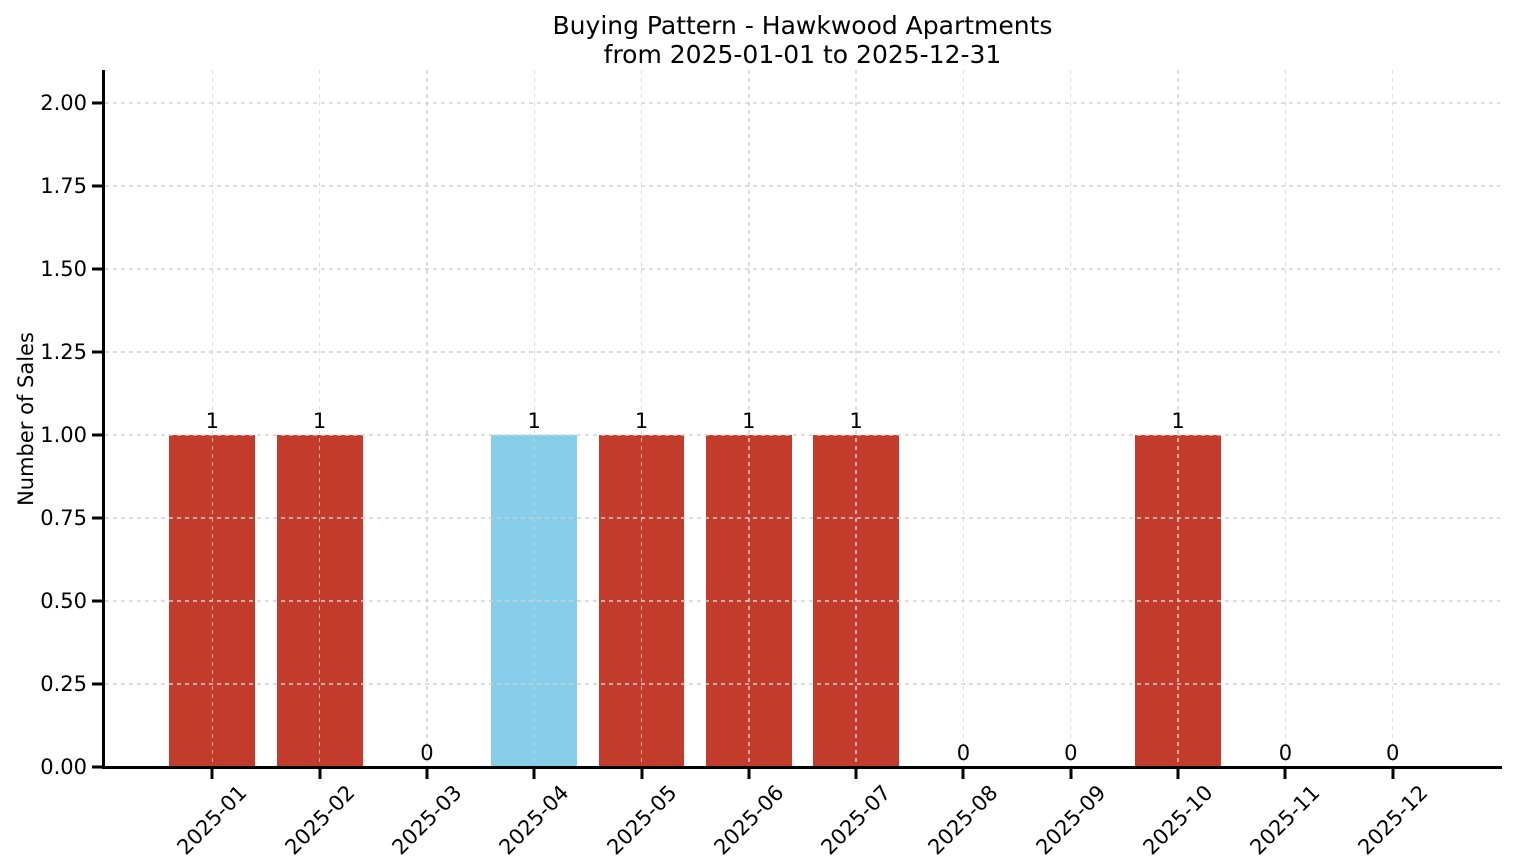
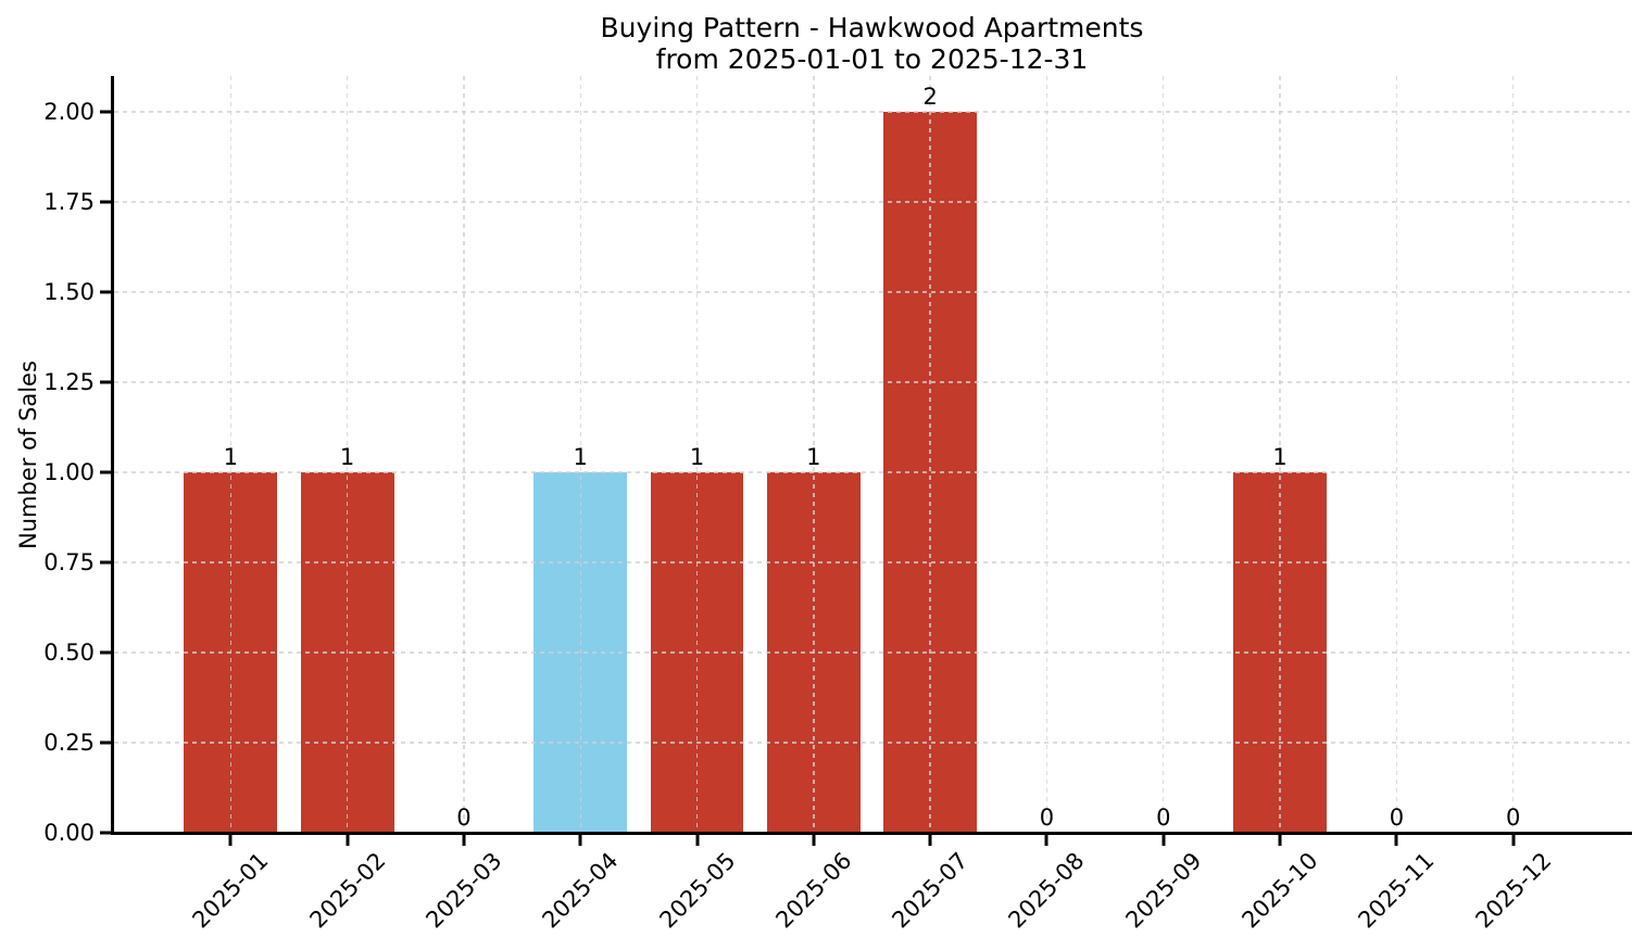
2025-07: 1 -> 2
